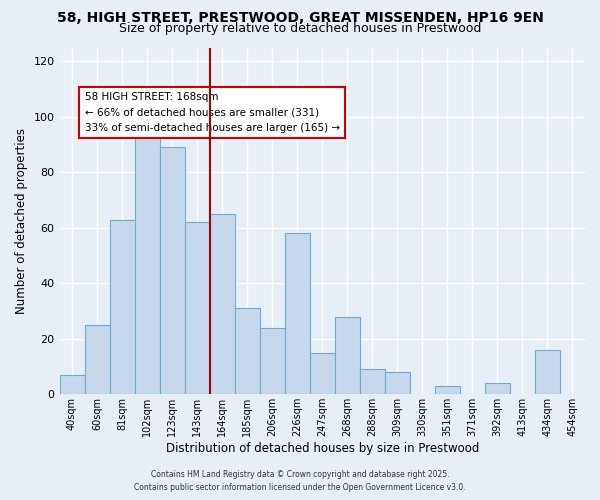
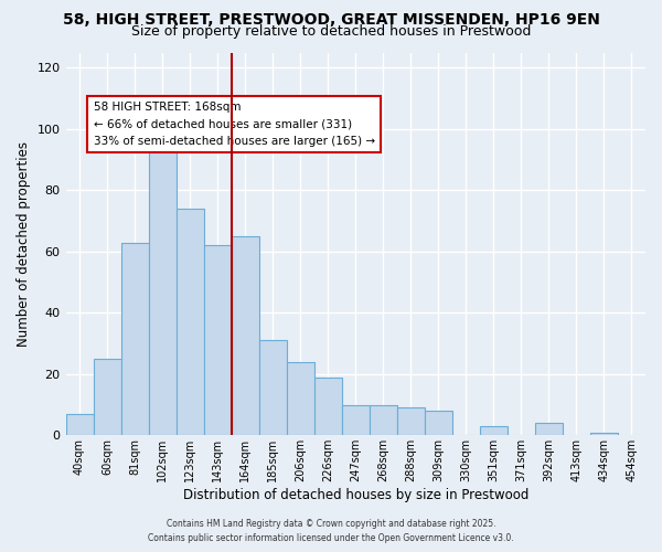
123sqm: 89 -> 74
226sqm: 58 -> 19
247sqm: 15 -> 10
268sqm: 28 -> 10
434sqm: 16 -> 1
